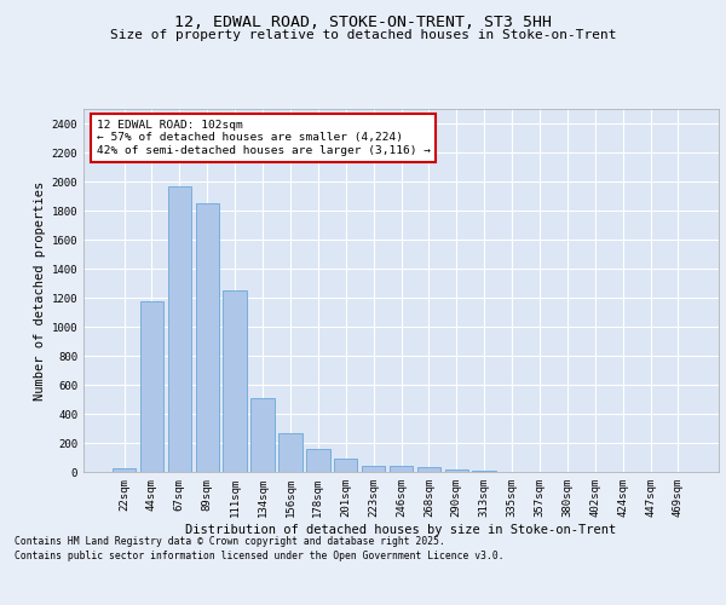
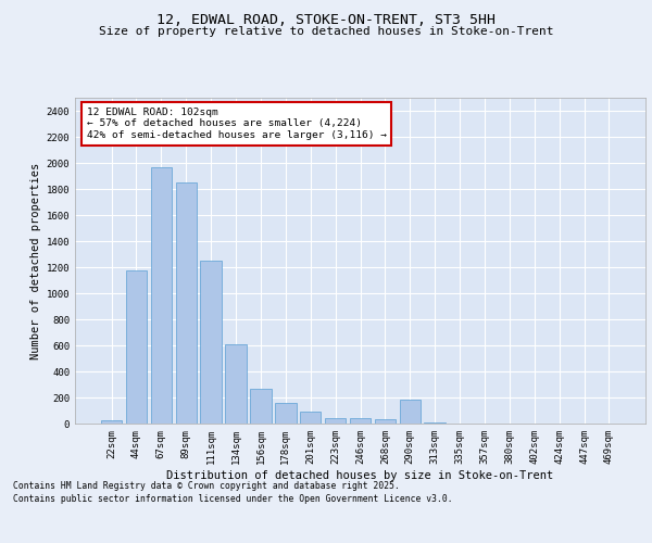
134sqm: 510 -> 610
290sqm: 20 -> 180
